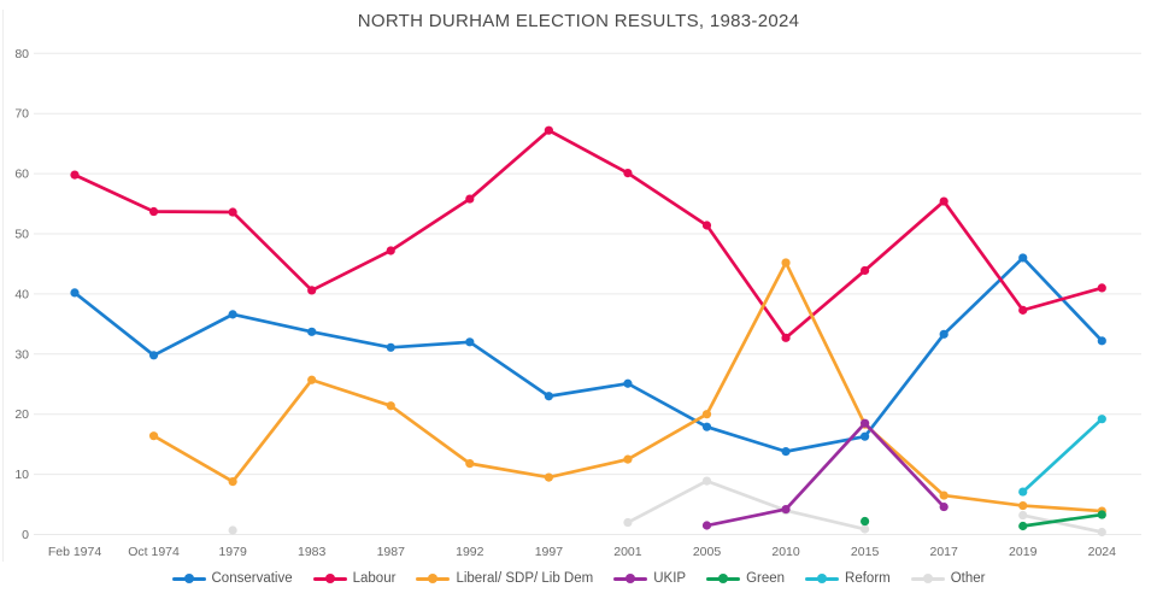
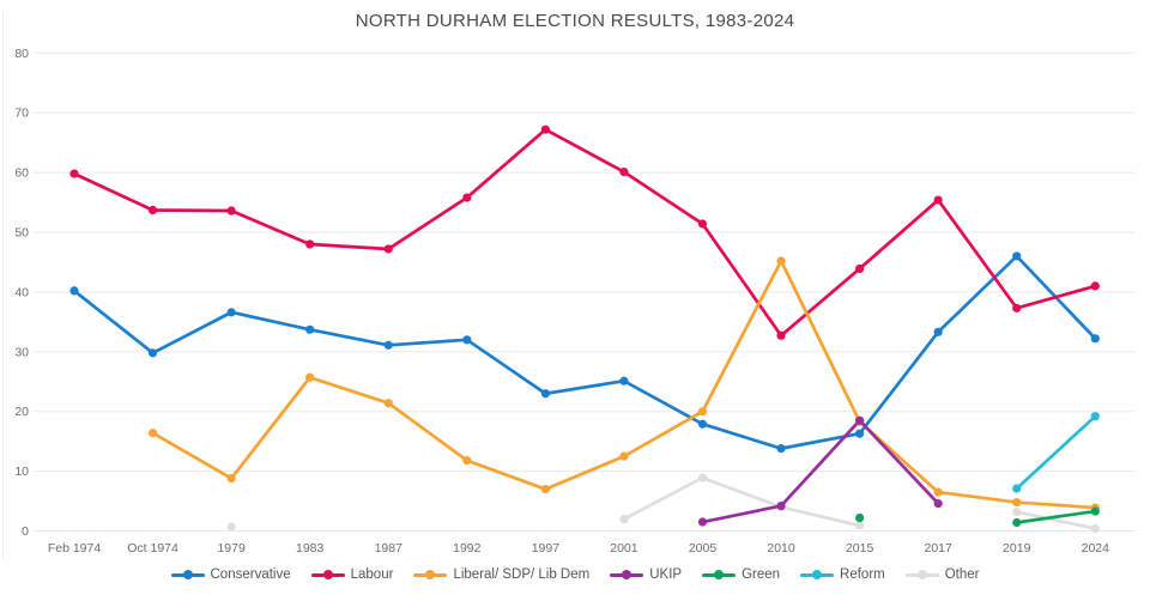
Labour/1983: 41 -> 48
Liberal/ SDP/ Lib Dem/1997: 10 -> 7
